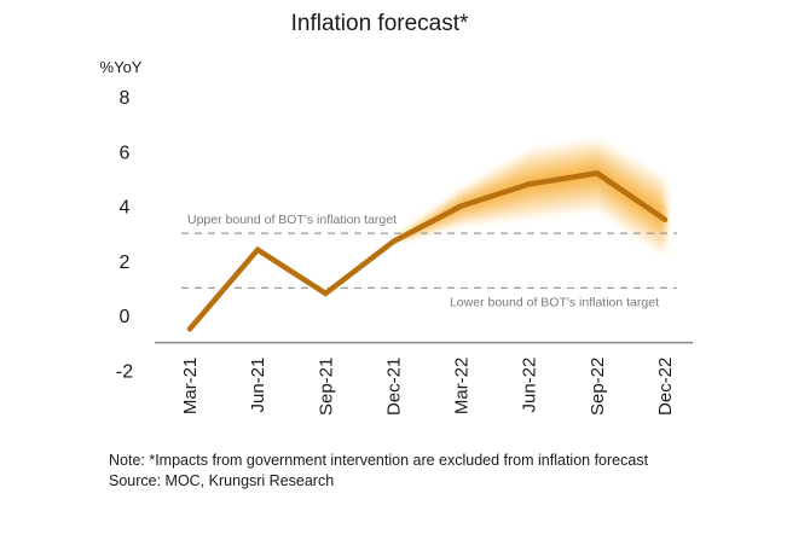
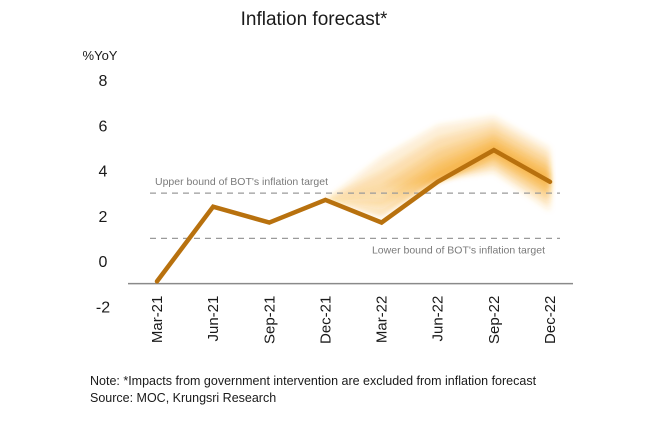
Mar-21: -0.5 -> -0.9
Sep-21: 0.8 -> 1.7
Mar-22: 4.0 -> 1.7
Jun-22: 4.8 -> 3.5
Sep-22: 5.2 -> 4.9
